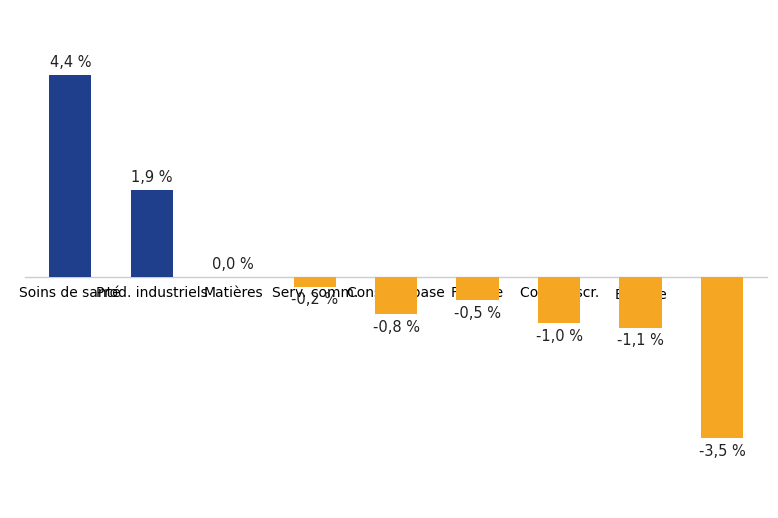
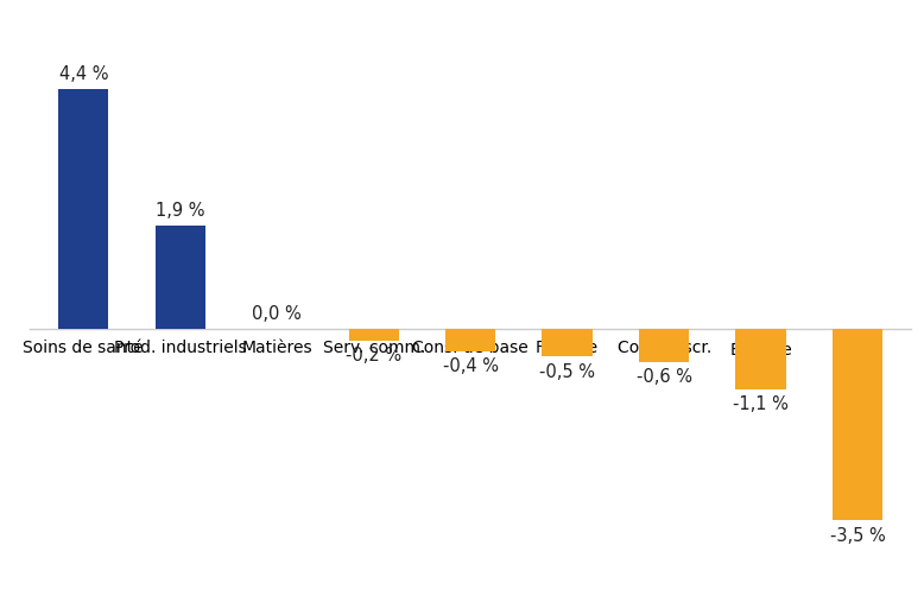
Cons. de base: -0,8 -> -0,4
Cons. discr.: -1,0 -> -0,6
